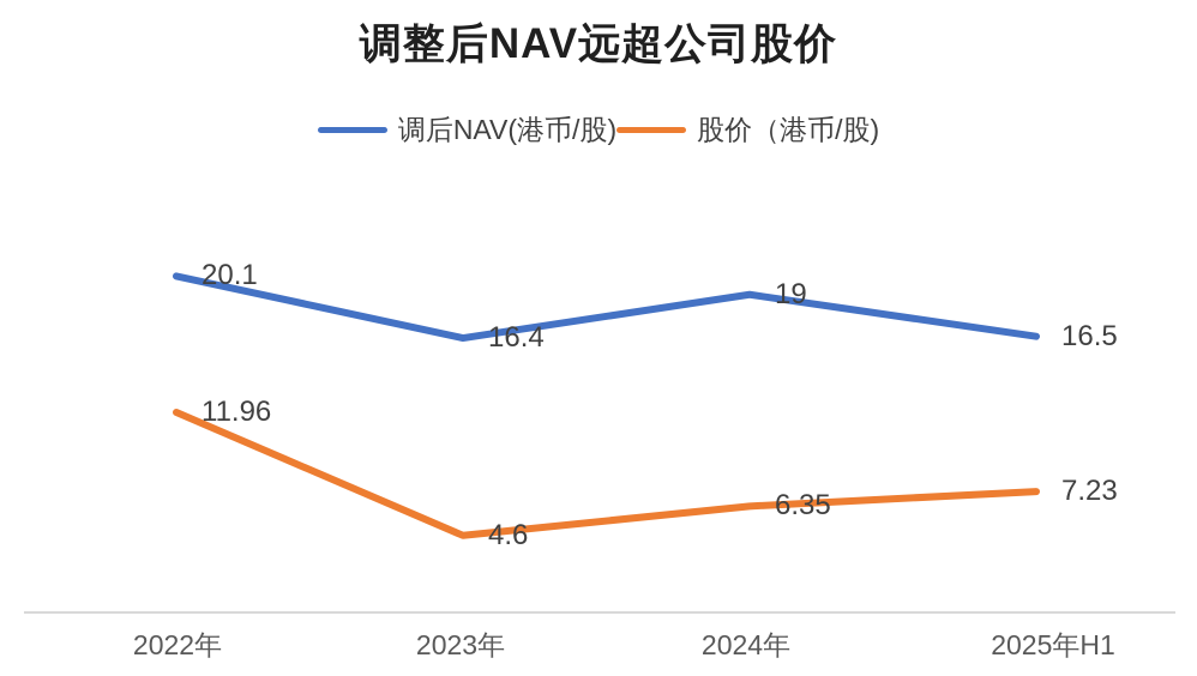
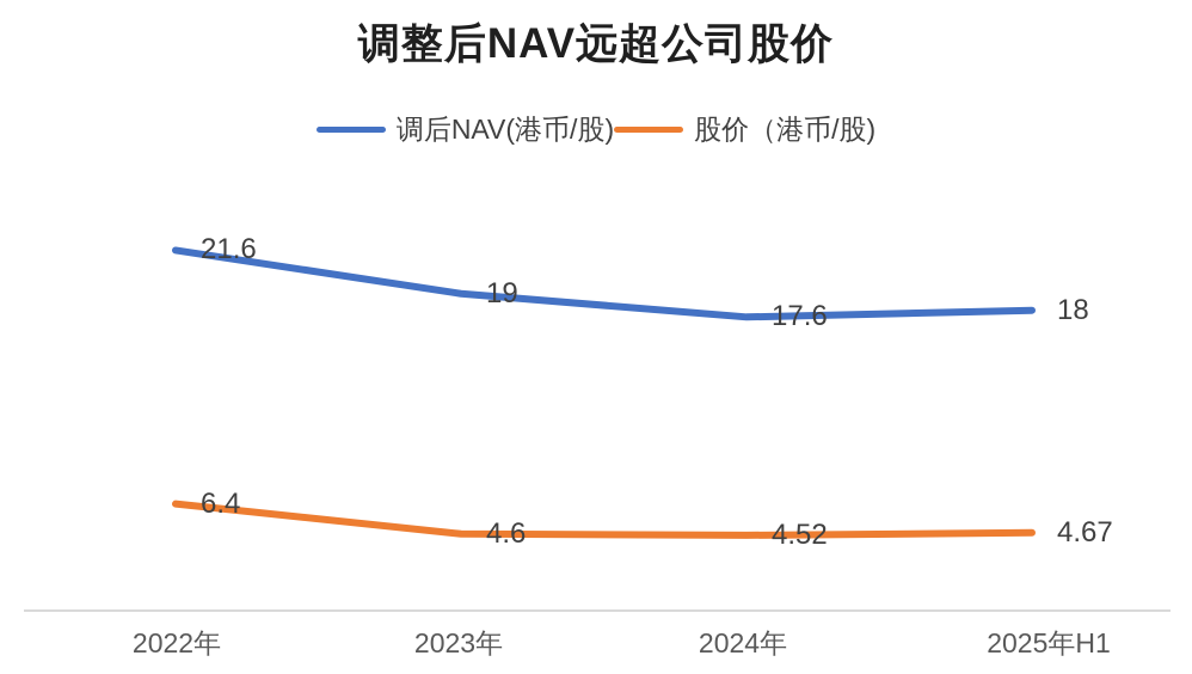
调后NAV(港币/股)/2022年: 20.1 -> 21.6
股价（港币/股)/2022年: 11.96 -> 6.4
调后NAV(港币/股)/2023年: 16.4 -> 19
调后NAV(港币/股)/2024年: 19 -> 17.6
股价（港币/股)/2024年: 6.35 -> 4.52
调后NAV(港币/股)/2025年H1: 16.5 -> 18
股价（港币/股)/2025年H1: 7.23 -> 4.67
